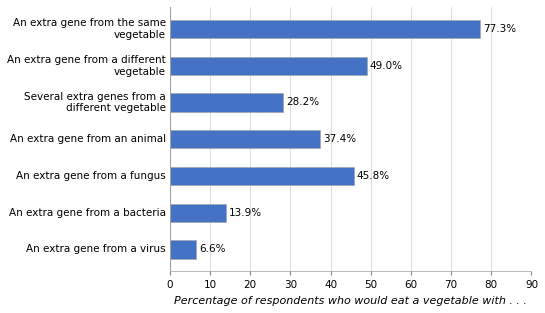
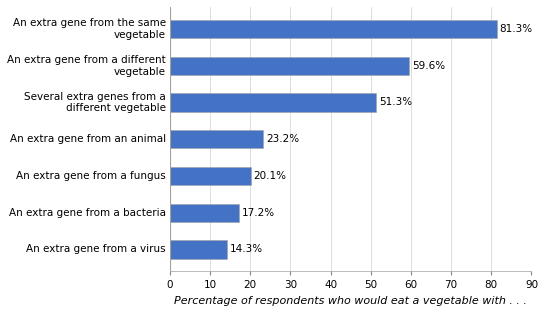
An extra gene from the same vegetable: 77.3% -> 81.3%
An extra gene from a different vegetable: 49.0% -> 59.6%
Several extra genes from a different vegetable: 28.2% -> 51.3%
An extra gene from an animal: 37.4% -> 23.2%
An extra gene from a fungus: 45.8% -> 20.1%
An extra gene from a bacteria: 13.9% -> 17.2%
An extra gene from a virus: 6.6% -> 14.3%
